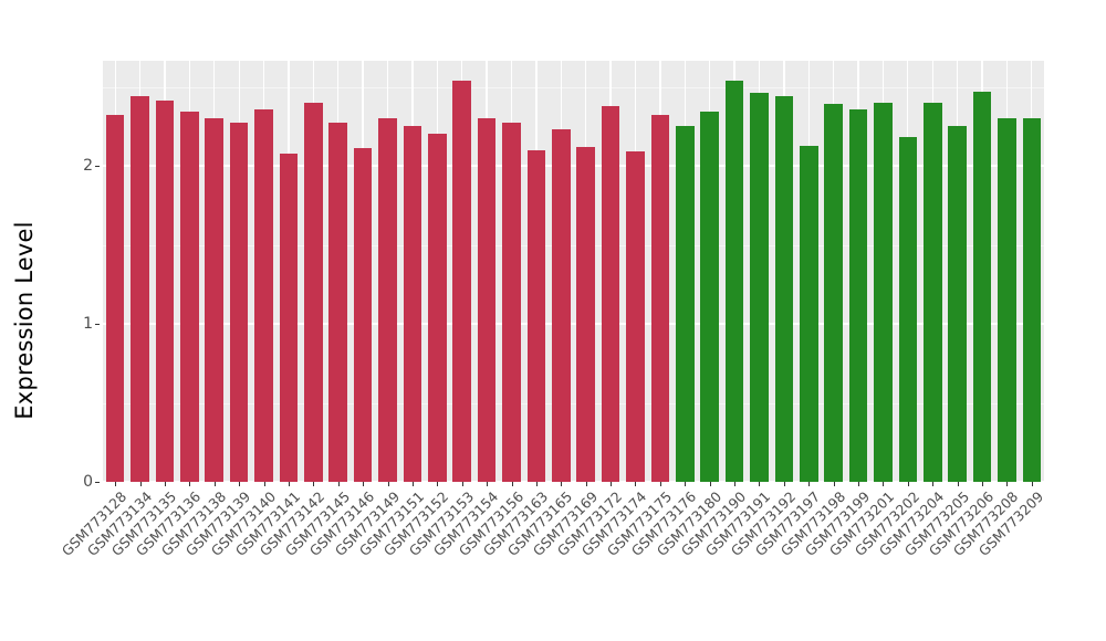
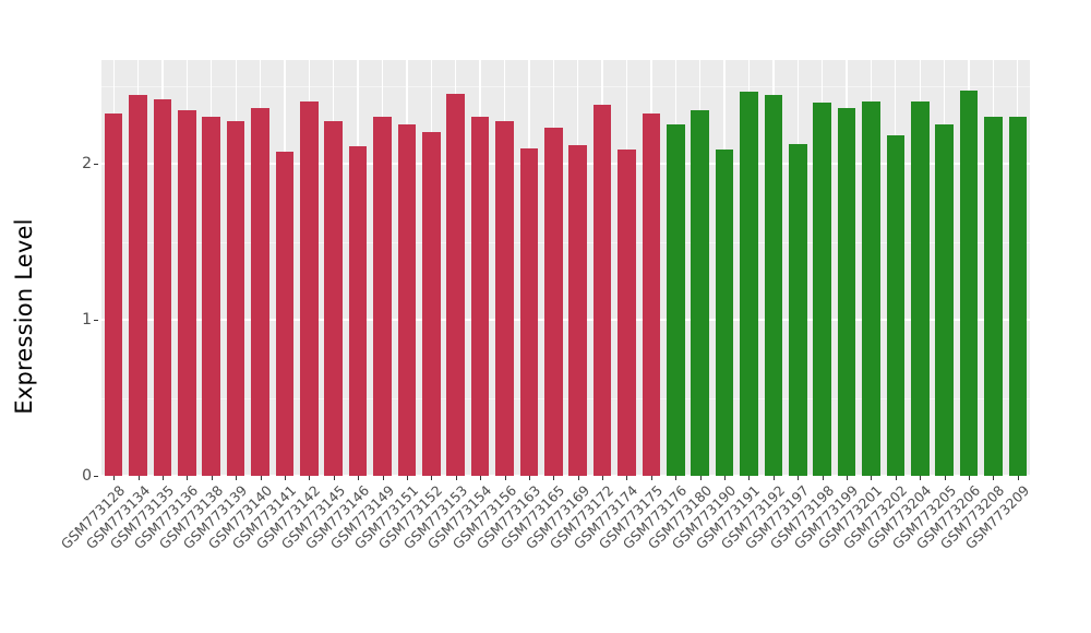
GSM773153: 2.54 -> 2.45
GSM773190: 2.54 -> 2.09
